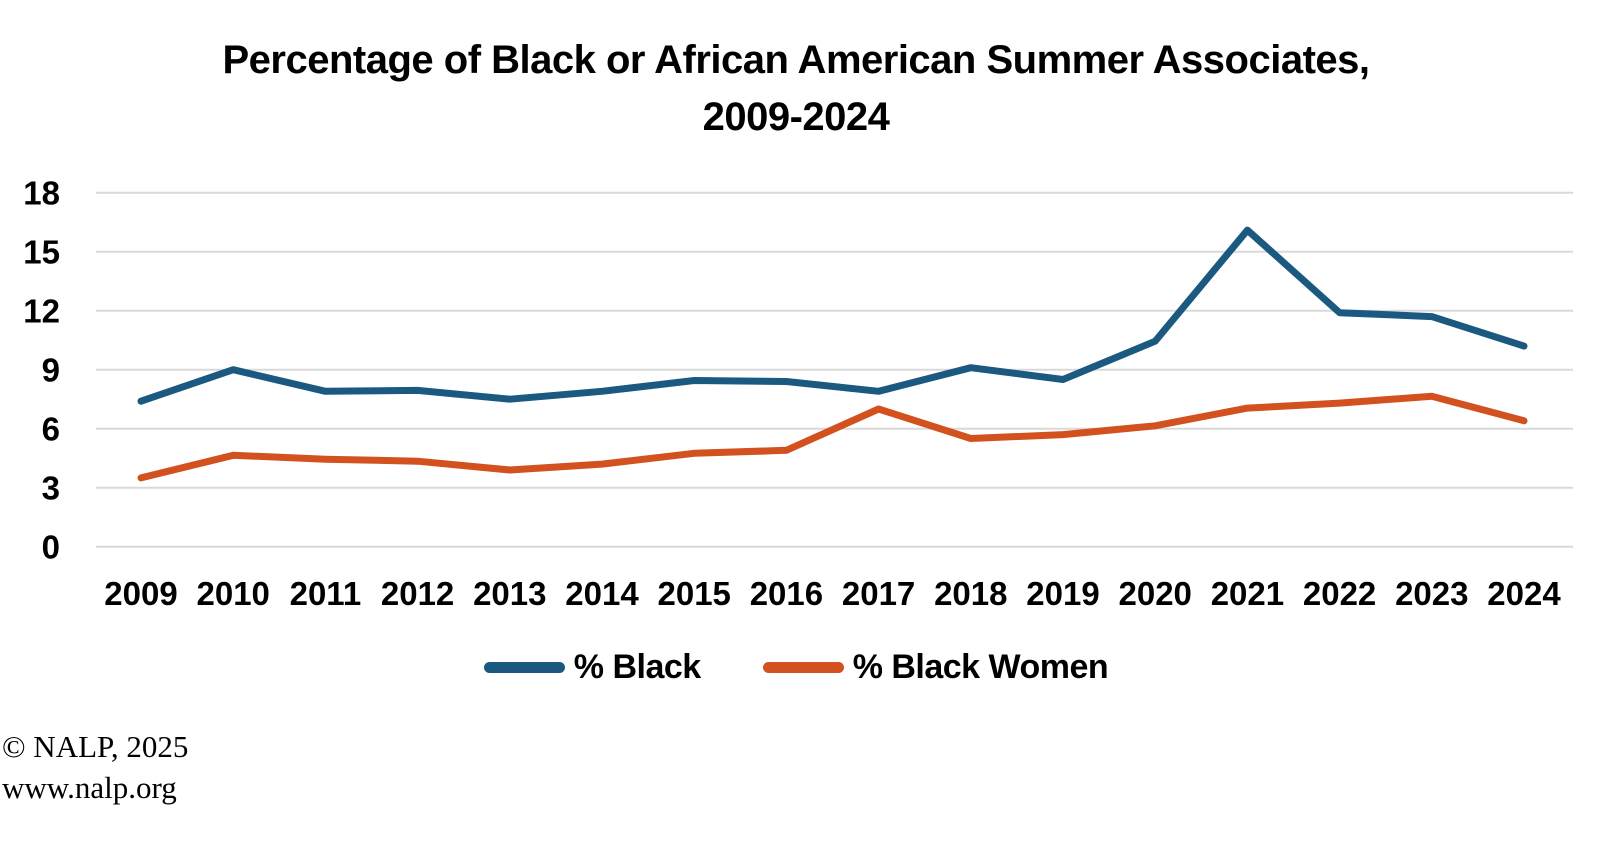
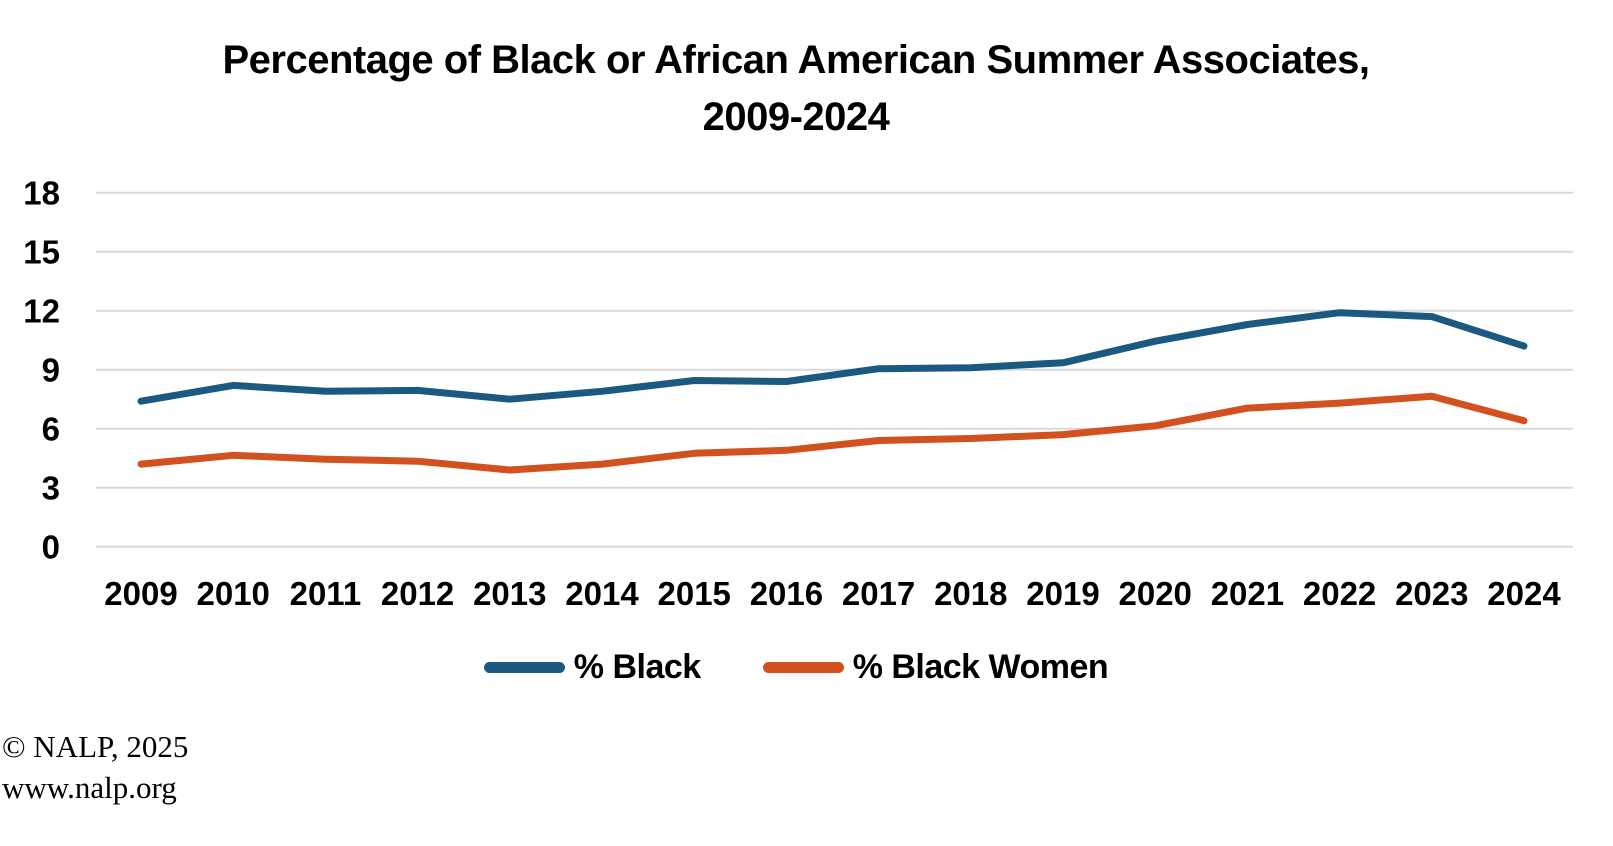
% Black Women/2009: 3.5 -> 4.2
% Black/2010: 9.0 -> 8.2
% Black/2017: 7.9 -> 9.1
% Black Women/2017: 7.0 -> 5.4
% Black/2019: 8.5 -> 9.3
% Black/2021: 16.1 -> 11.3
